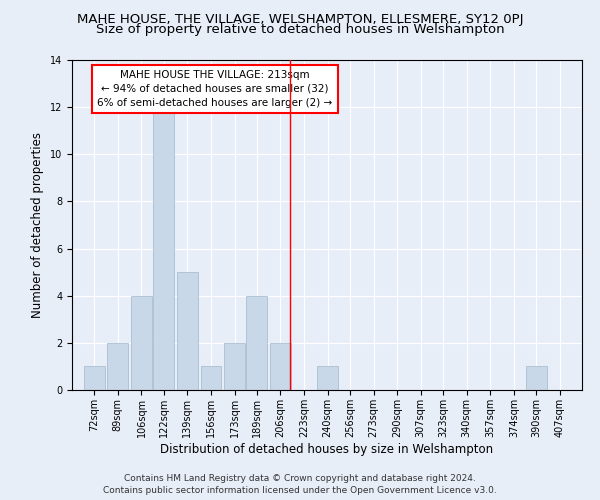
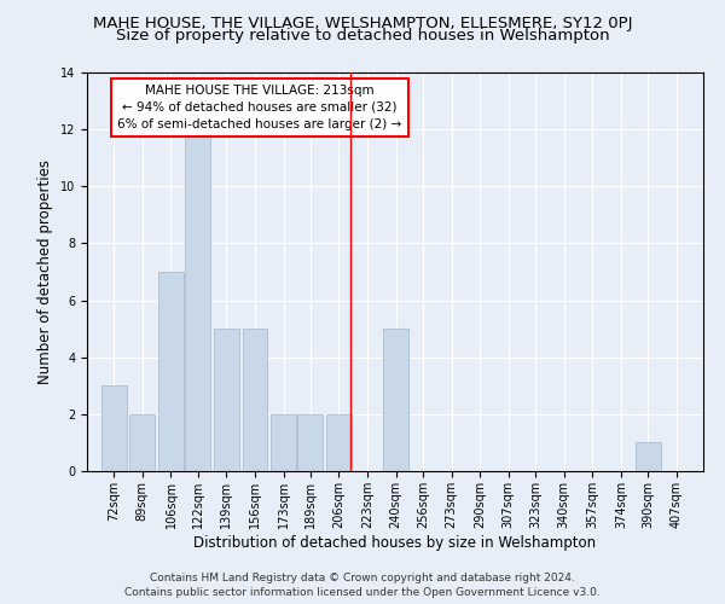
72sqm: 1 -> 3
106sqm: 4 -> 7
156sqm: 1 -> 5
189sqm: 4 -> 2
240sqm: 1 -> 5
